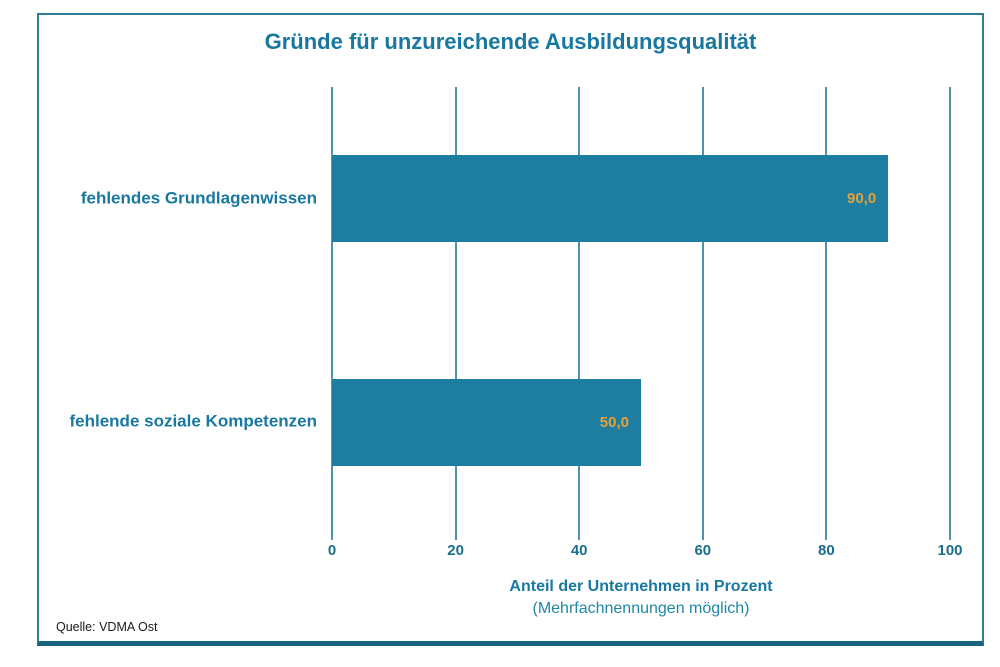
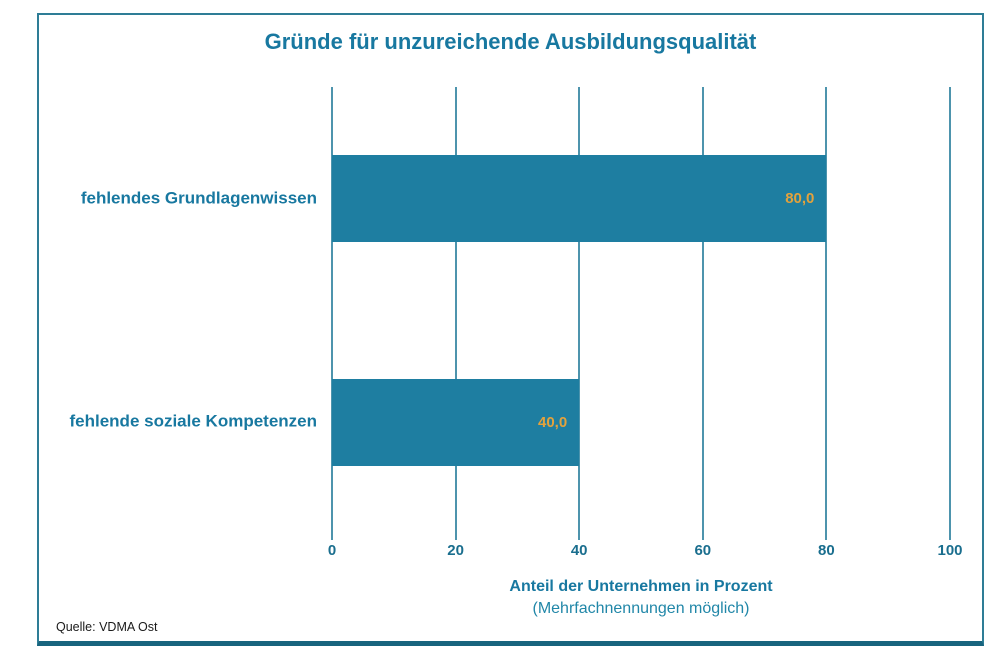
fehlendes Grundlagenwissen: 90,0 -> 80,0
fehlende soziale Kompetenzen: 50,0 -> 40,0
